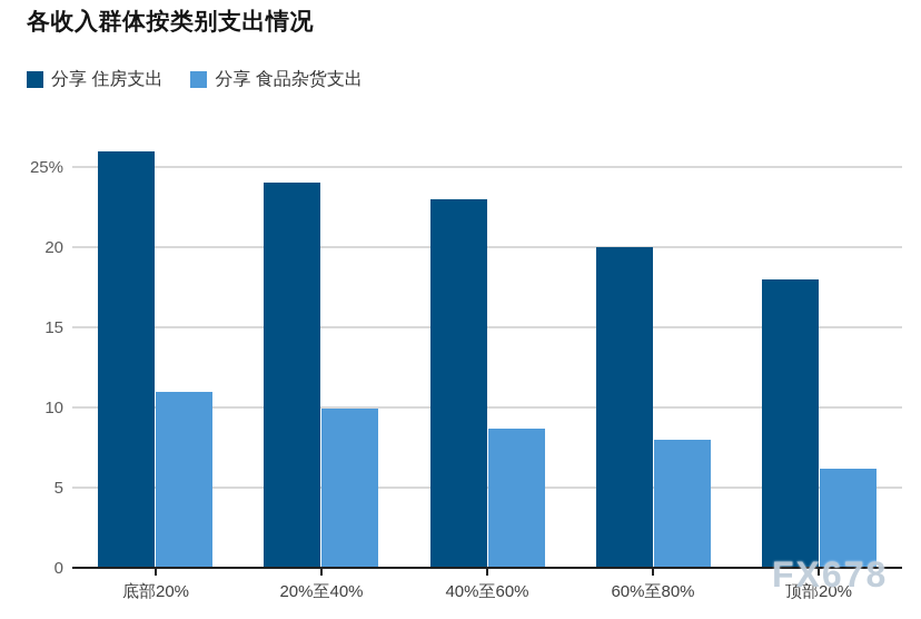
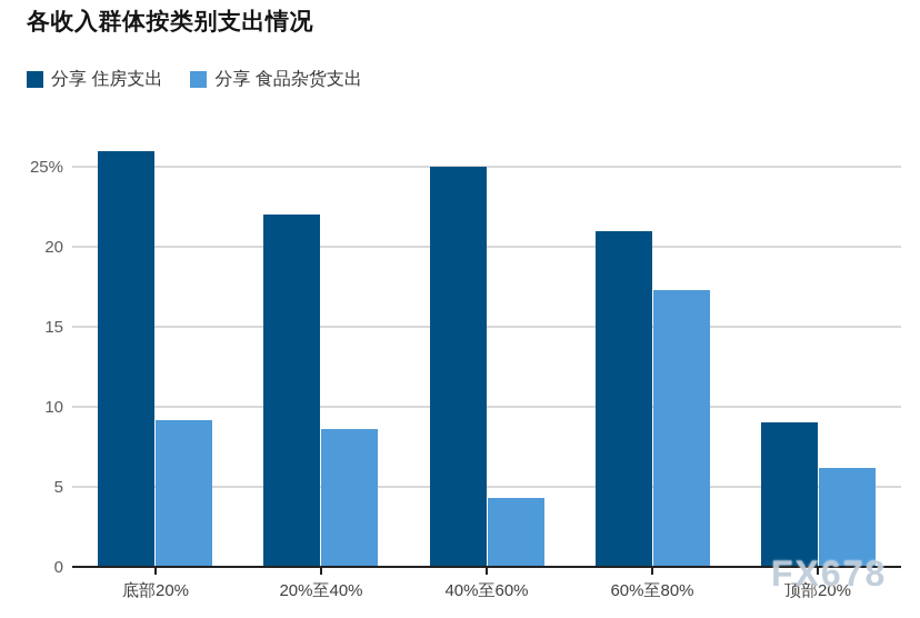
分享 食品杂货支出/底部20%: 11.0% -> 9.2%
分享 住房支出/20%至40%: 24% -> 22%
分享 食品杂货支出/20%至40%: 9.9% -> 8.6%
分享 住房支出/40%至60%: 23% -> 25%
分享 食品杂货支出/40%至60%: 8.7% -> 4.3%
分享 住房支出/60%至80%: 20% -> 21%
分享 食品杂货支出/60%至80%: 8.0% -> 17.3%
分享 住房支出/顶部20%: 18% -> 9%
